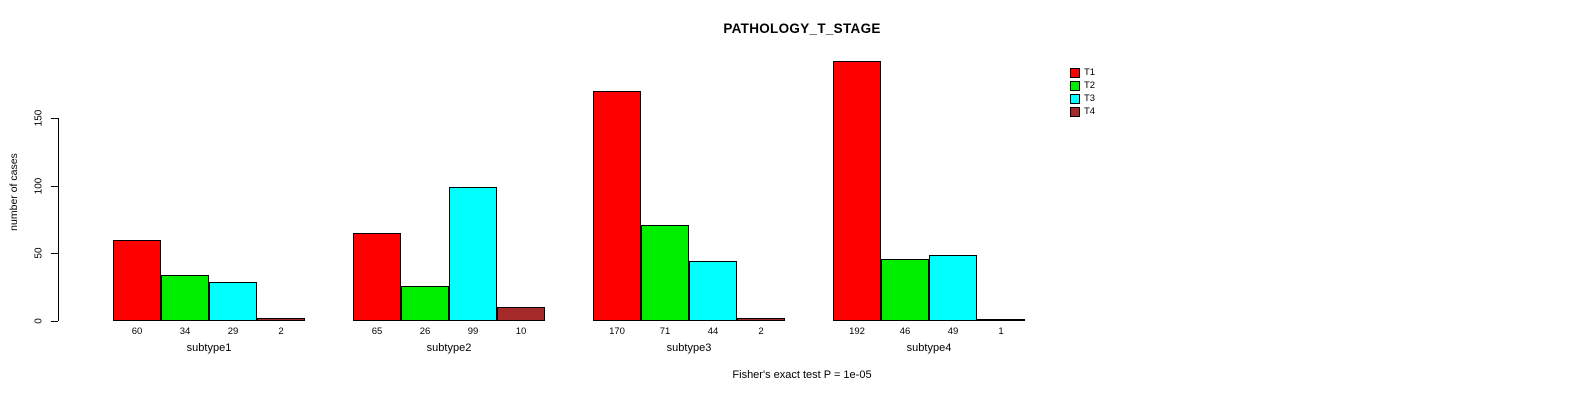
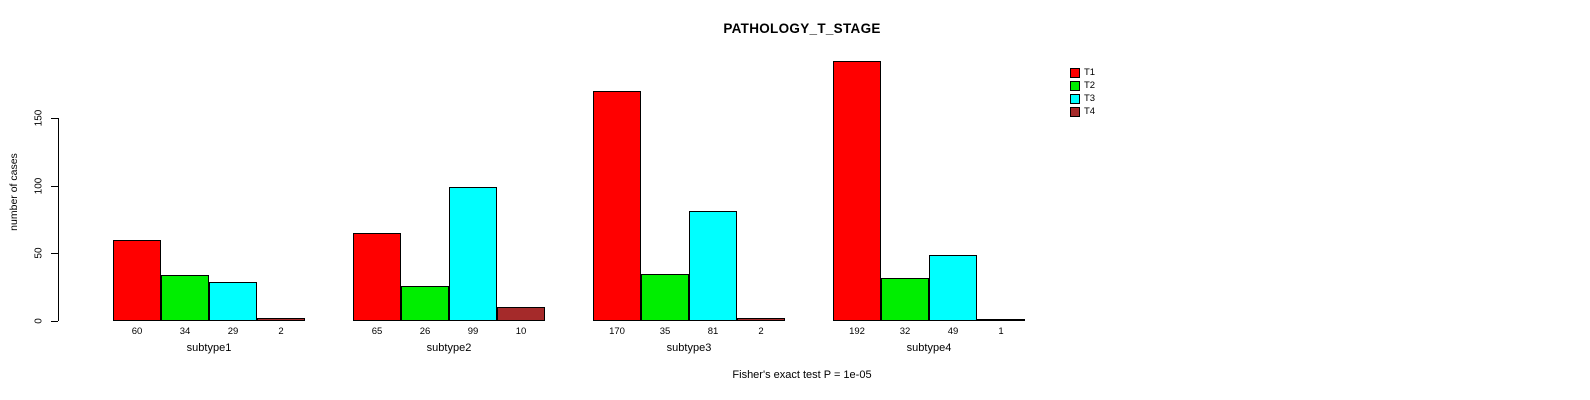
T2/subtype3: 71 -> 35
T3/subtype3: 44 -> 81
T2/subtype4: 46 -> 32
